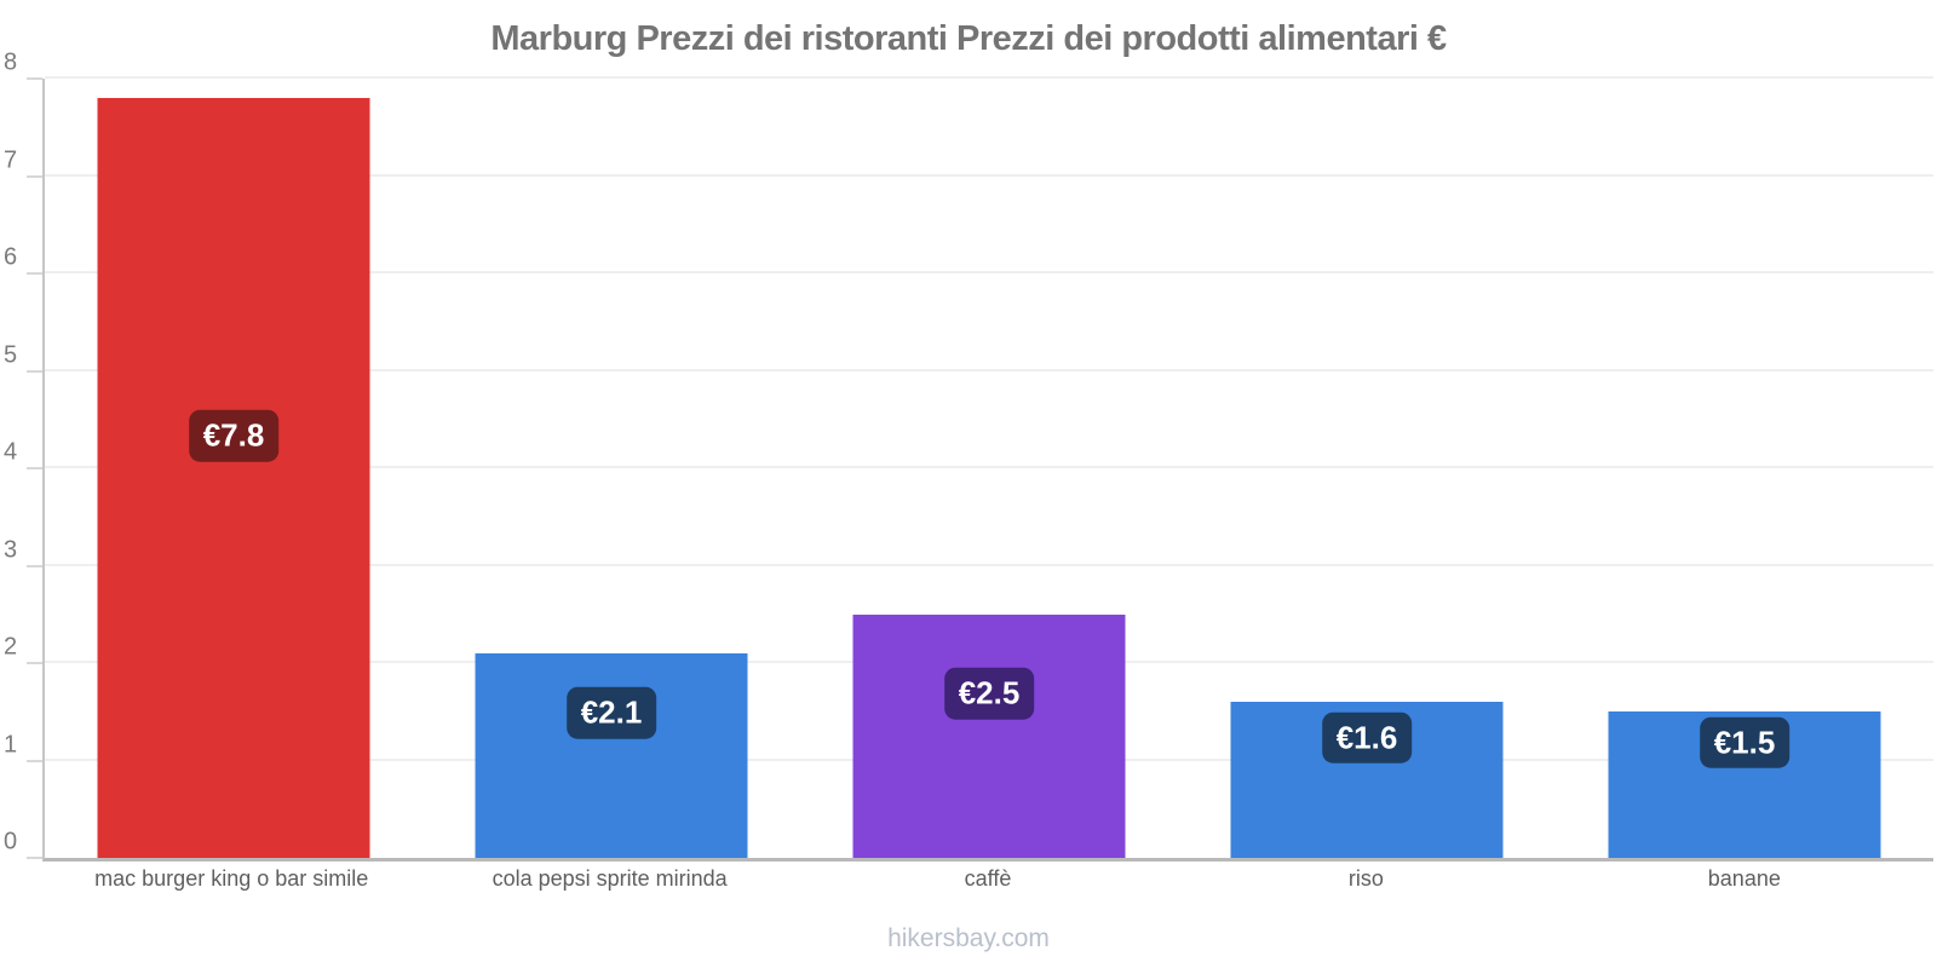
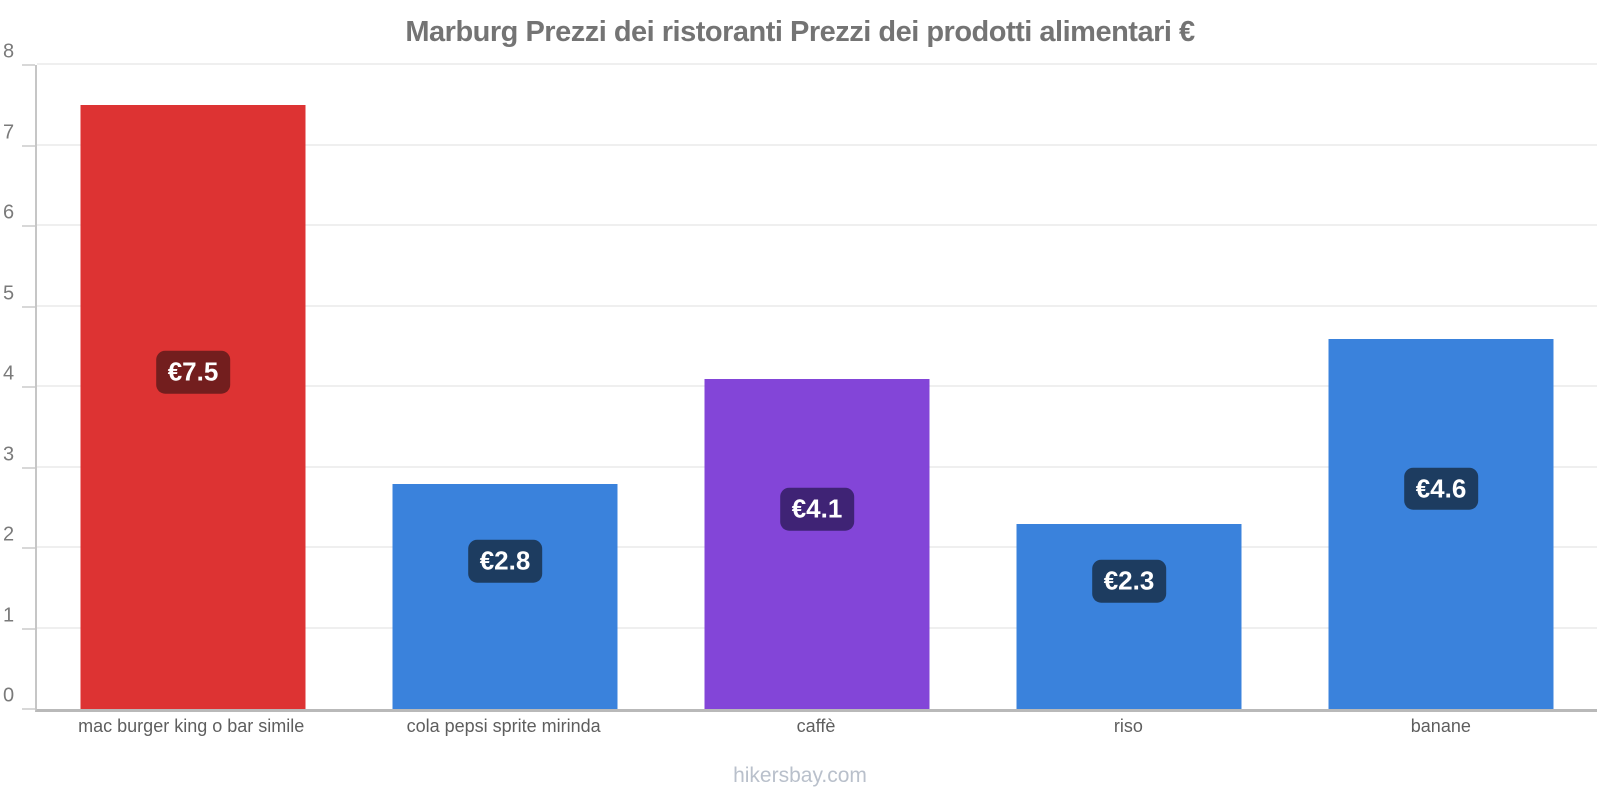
mac burger king o bar simile: €7.8 -> €7.5
cola pepsi sprite mirinda: €2.1 -> €2.8
caffè: €2.5 -> €4.1
riso: €1.6 -> €2.3
banane: €1.5 -> €4.6
